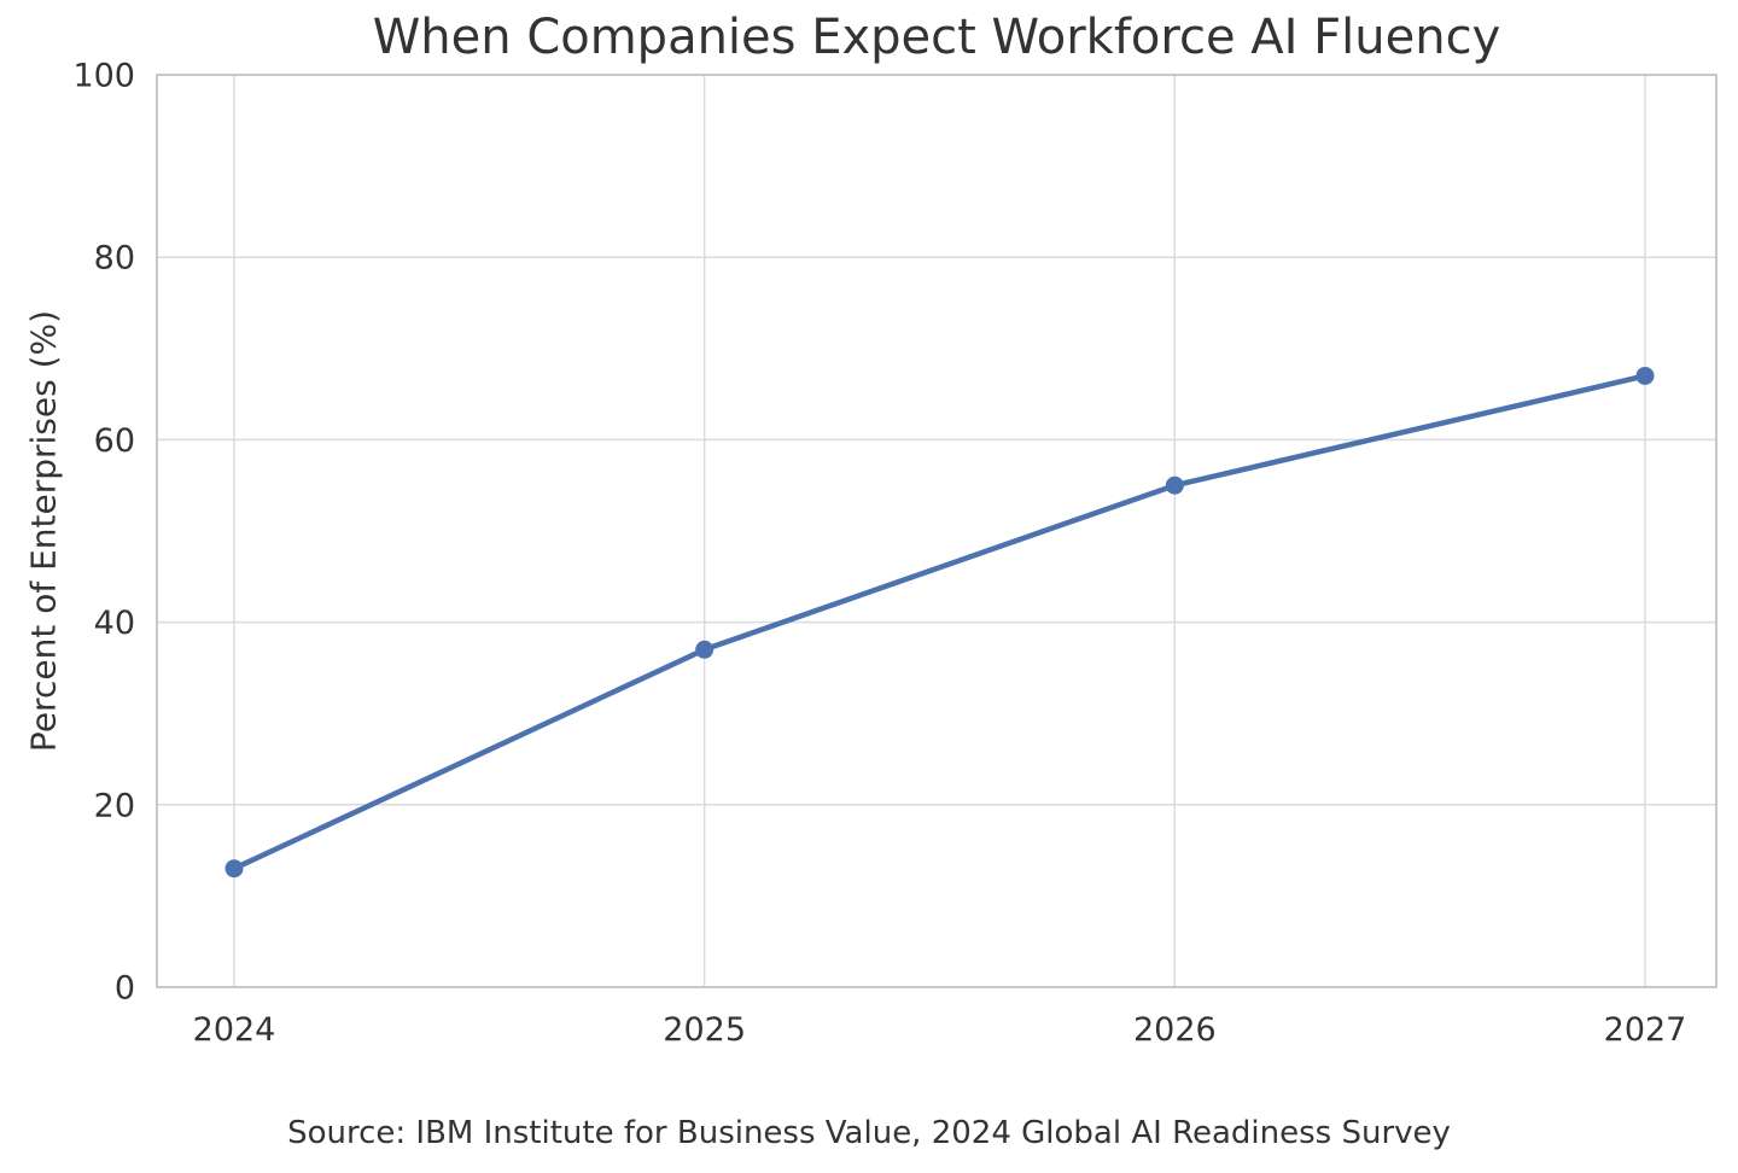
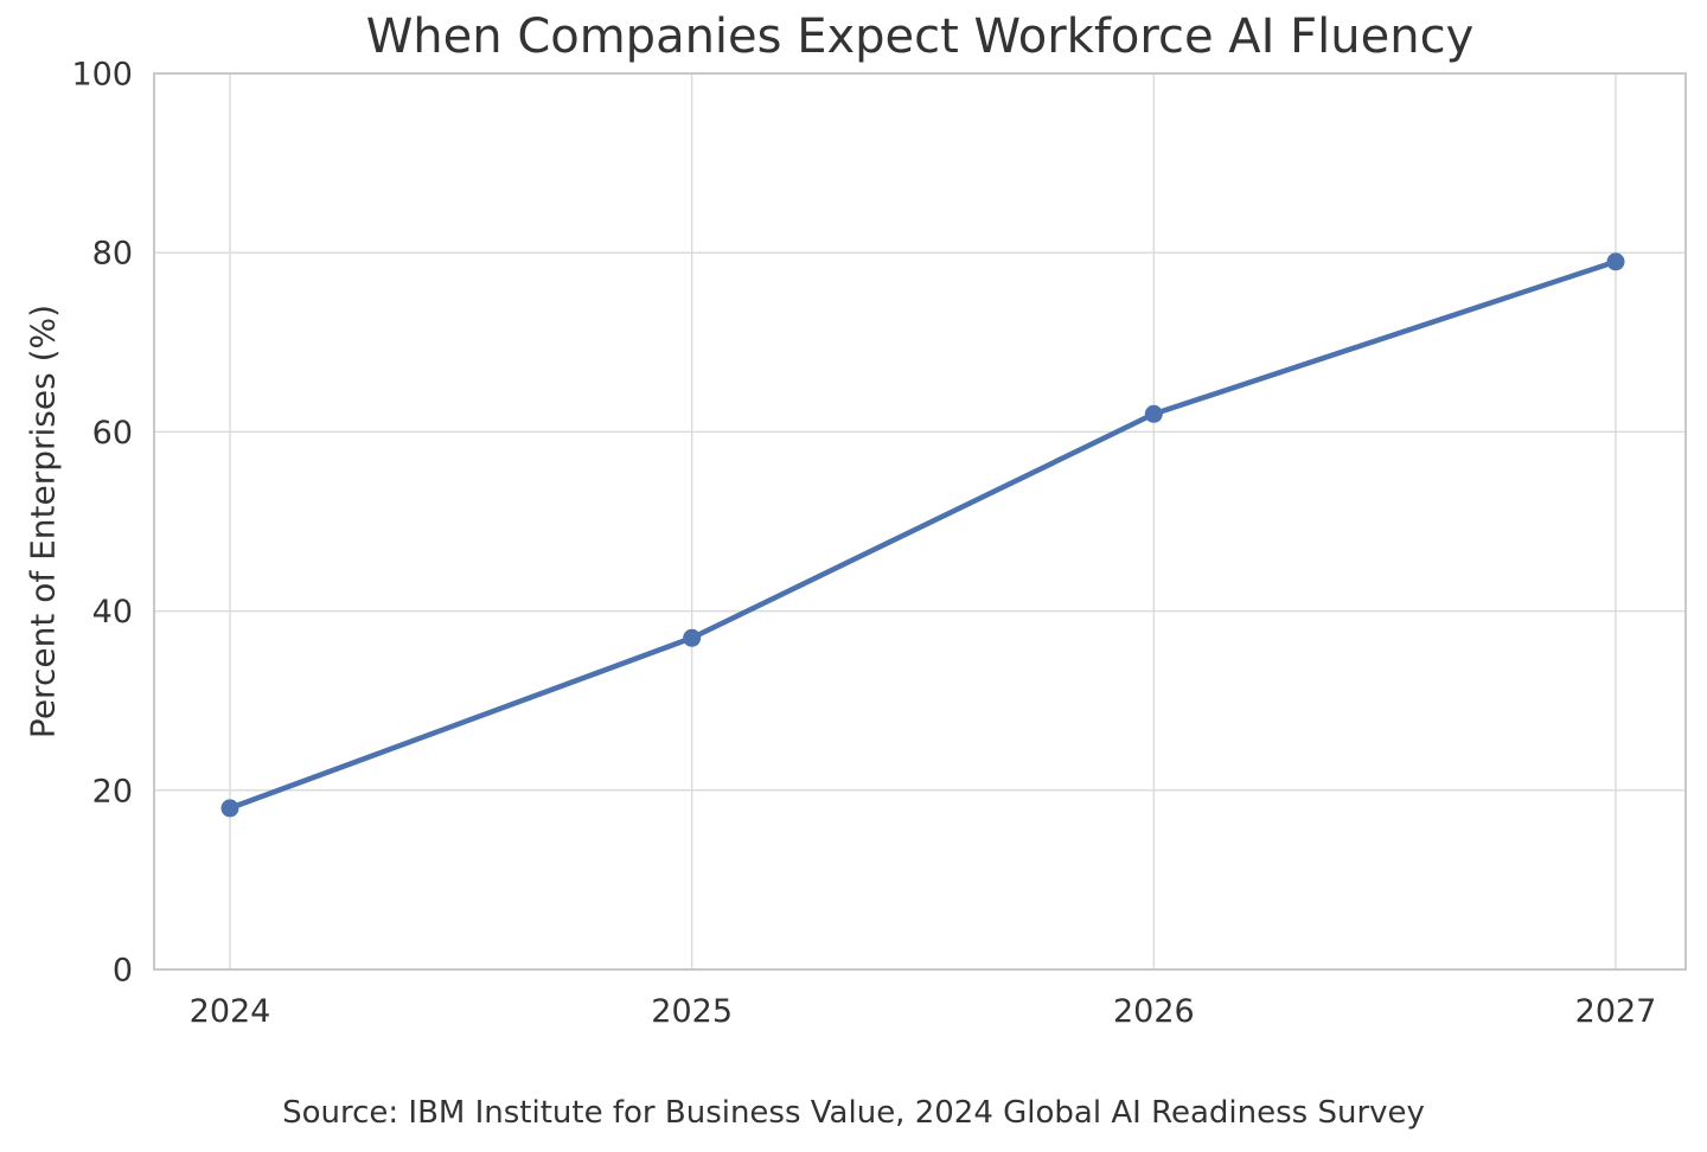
2024: 13 -> 18
2026: 55 -> 62
2027: 67 -> 79
